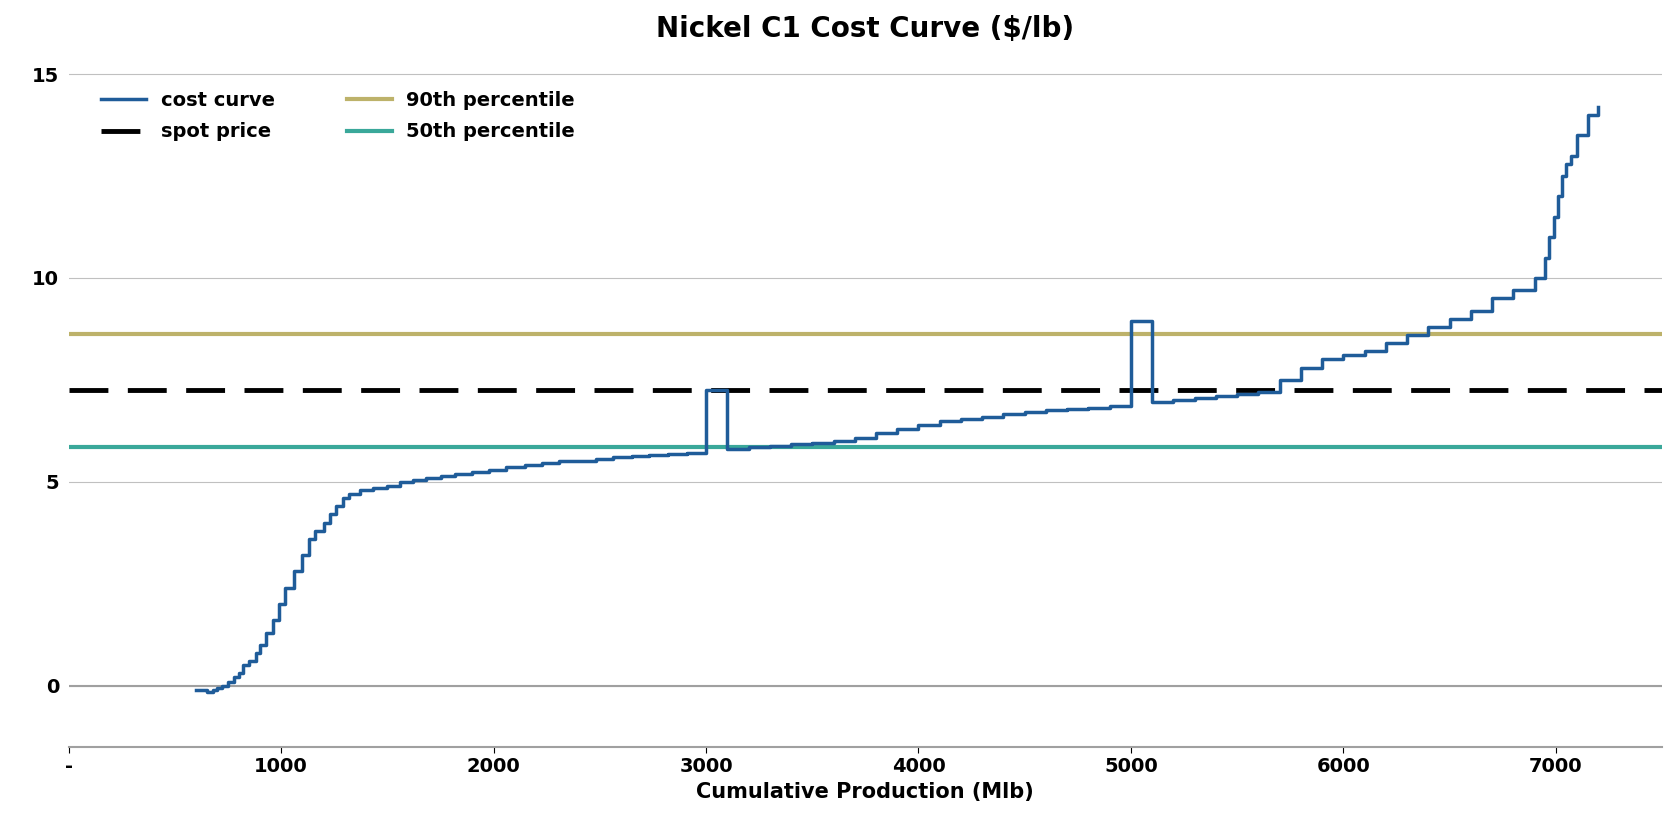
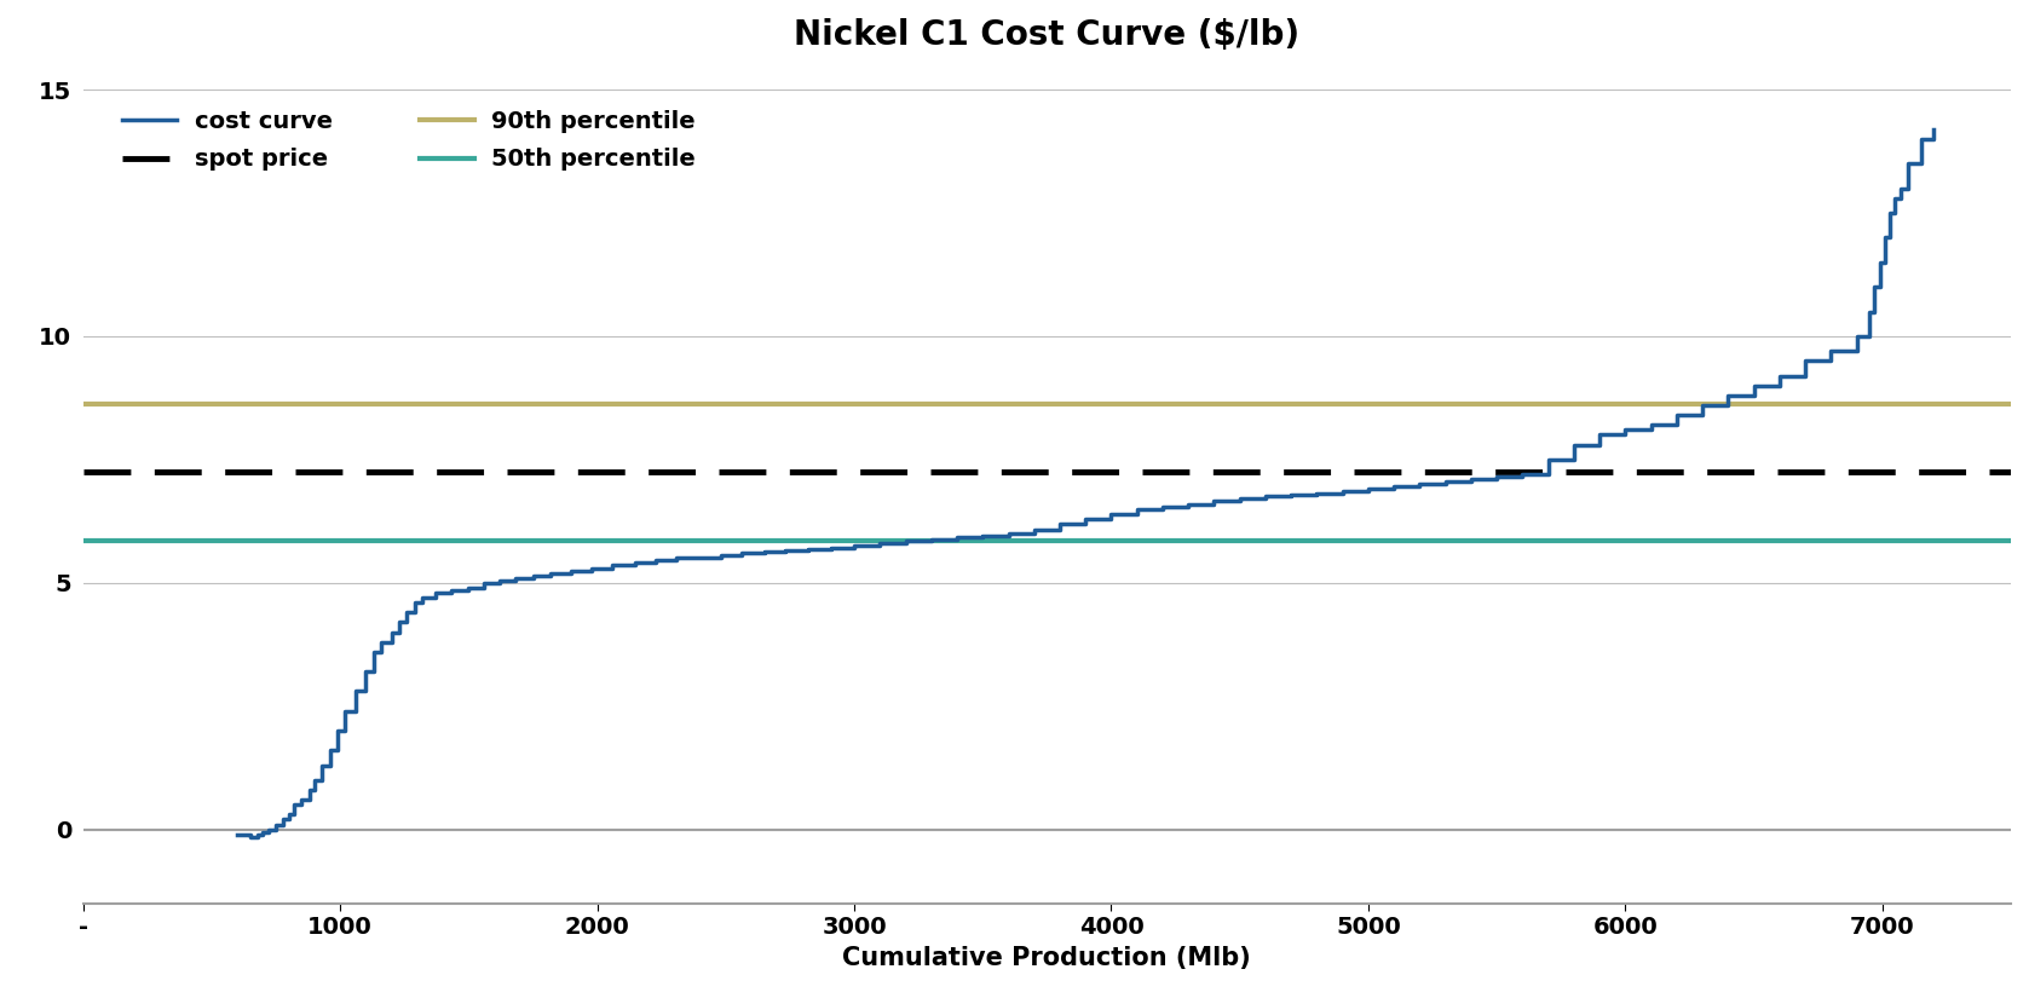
3000: 7.25 -> 5.75
5000: 8.95 -> 6.90
